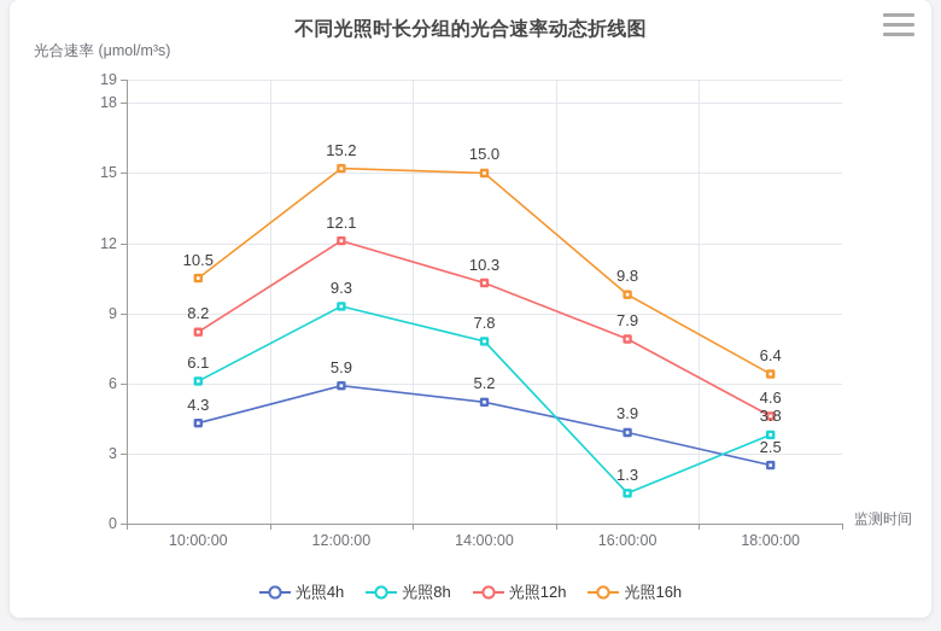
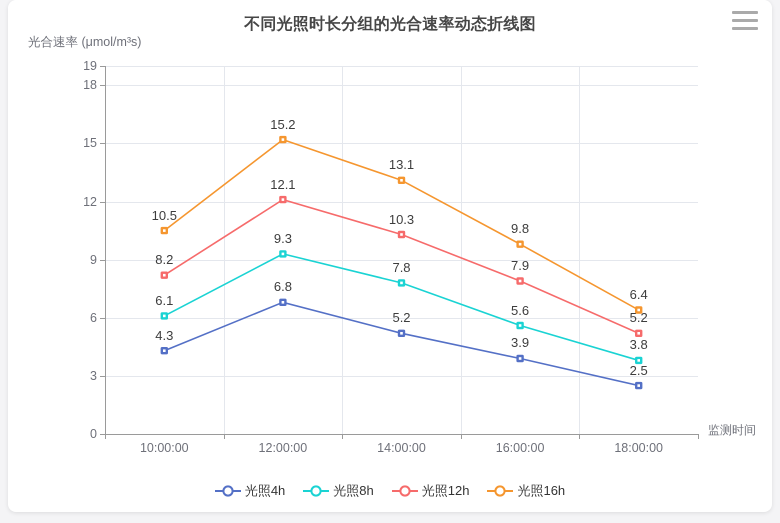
光照4h/12:00:00: 5.9 -> 6.8
光照16h/14:00:00: 15.0 -> 13.1
光照8h/16:00:00: 1.3 -> 5.6
光照12h/18:00:00: 4.6 -> 5.2
